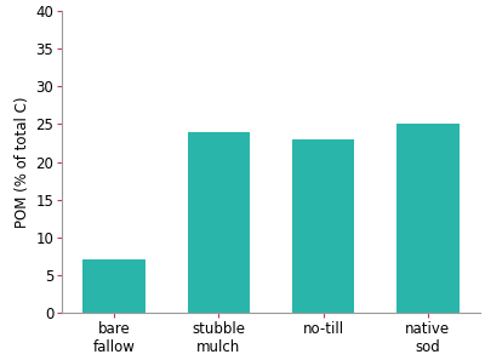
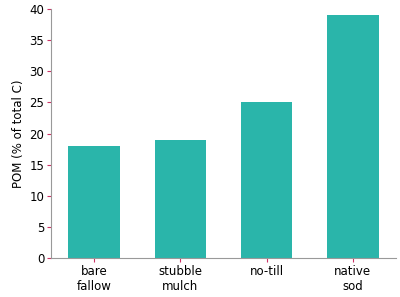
bare fallow: 7 -> 18
stubble mulch: 24 -> 19
no-till: 23 -> 25
native sod: 25 -> 39
